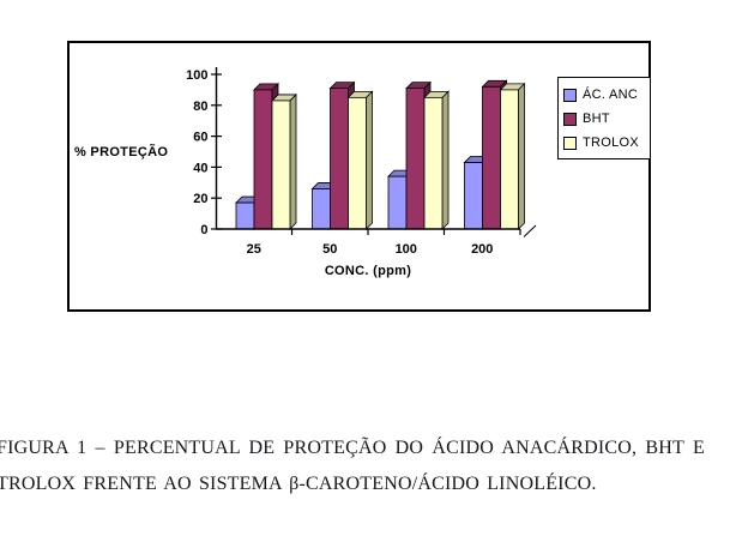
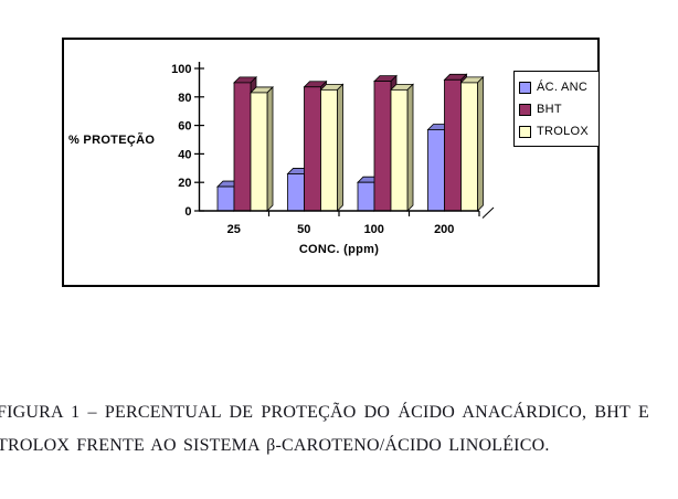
BHT/50: 91 -> 87
ÁC. ANC/100: 34 -> 20
ÁC. ANC/200: 43 -> 57
